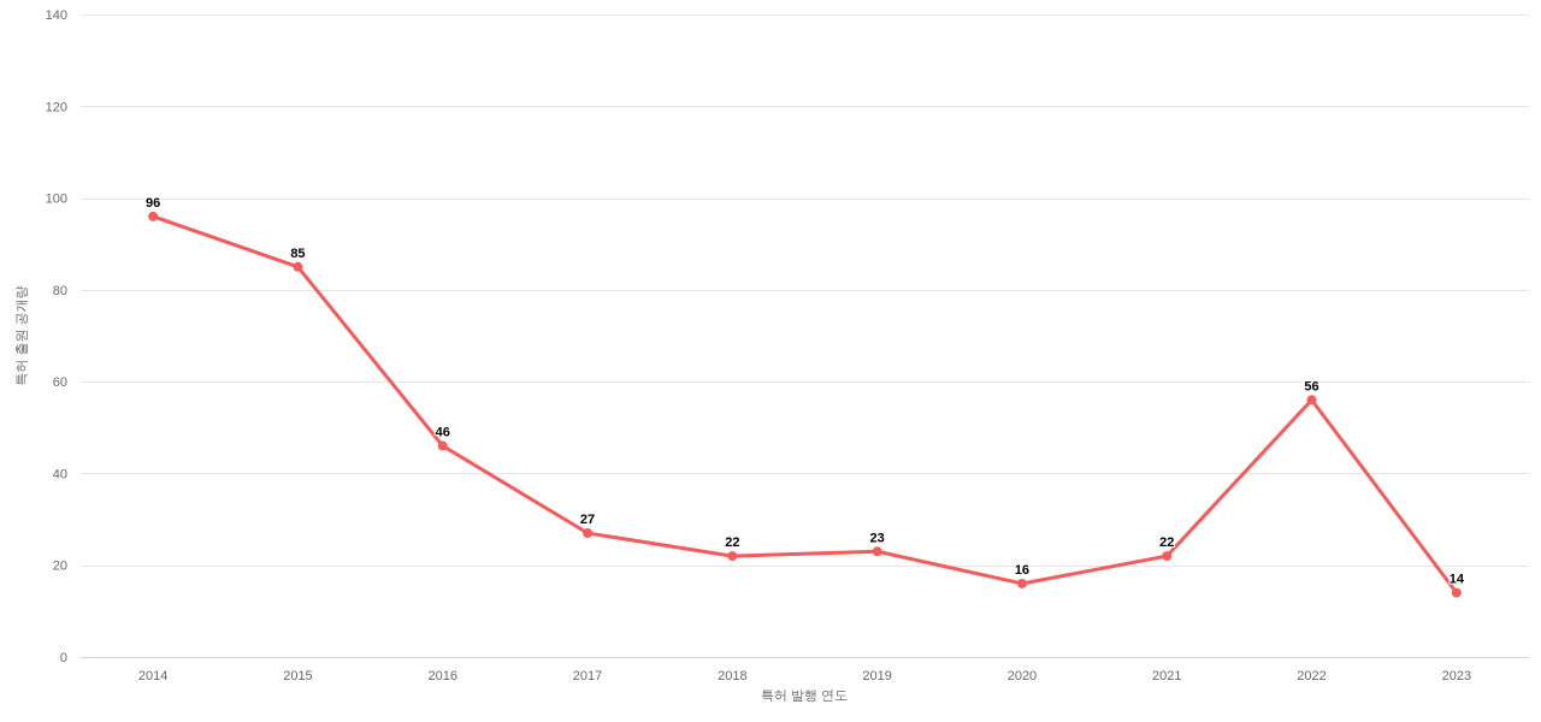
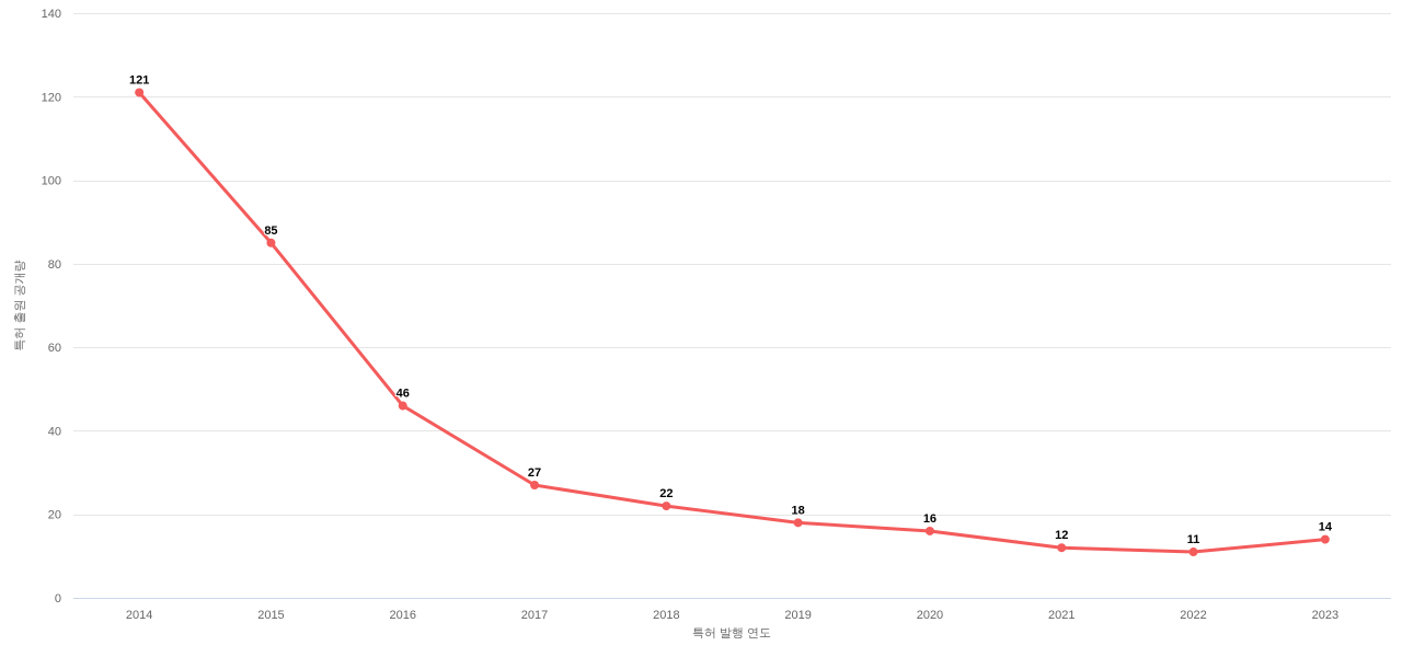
2014: 96 -> 121
2019: 23 -> 18
2021: 22 -> 12
2022: 56 -> 11
